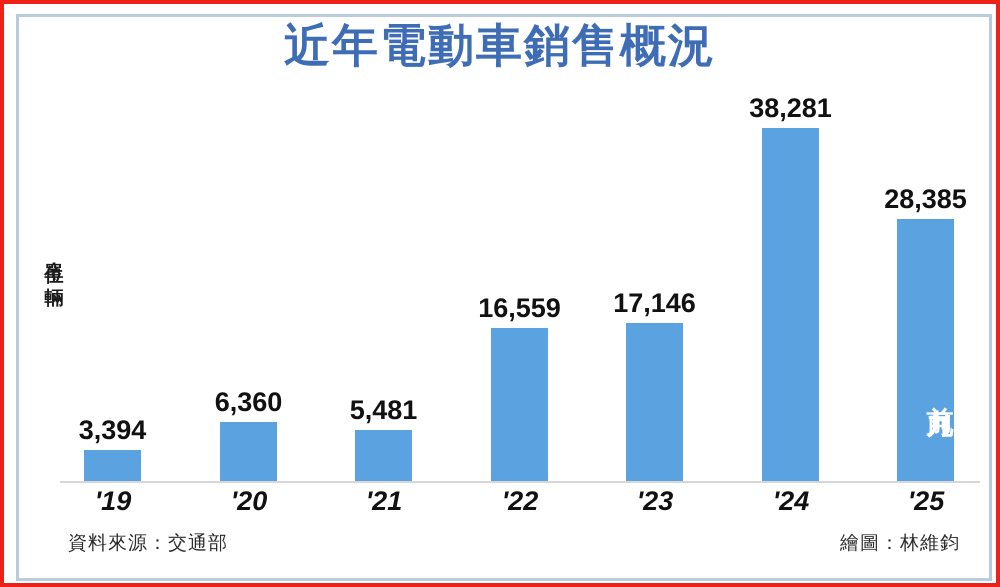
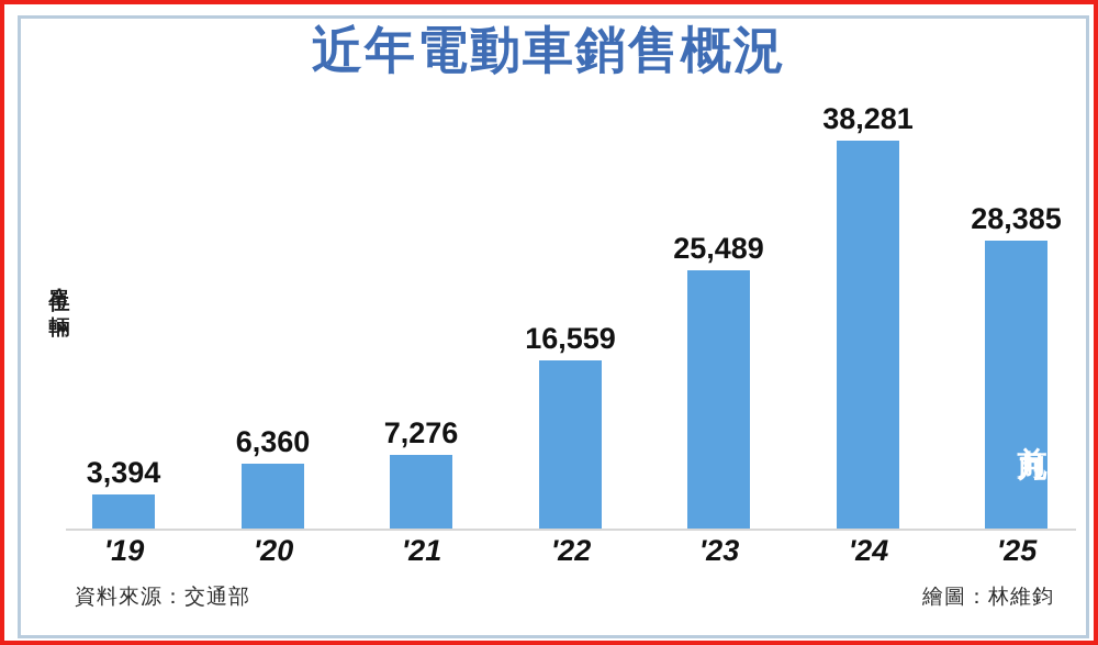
'21: 5,481 -> 7,276
'23: 17,146 -> 25,489
